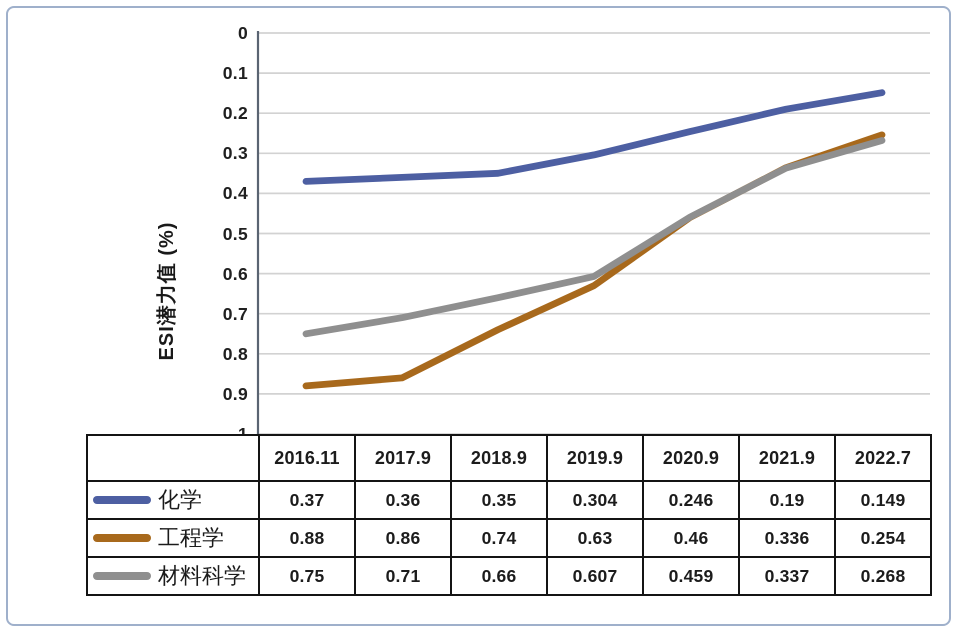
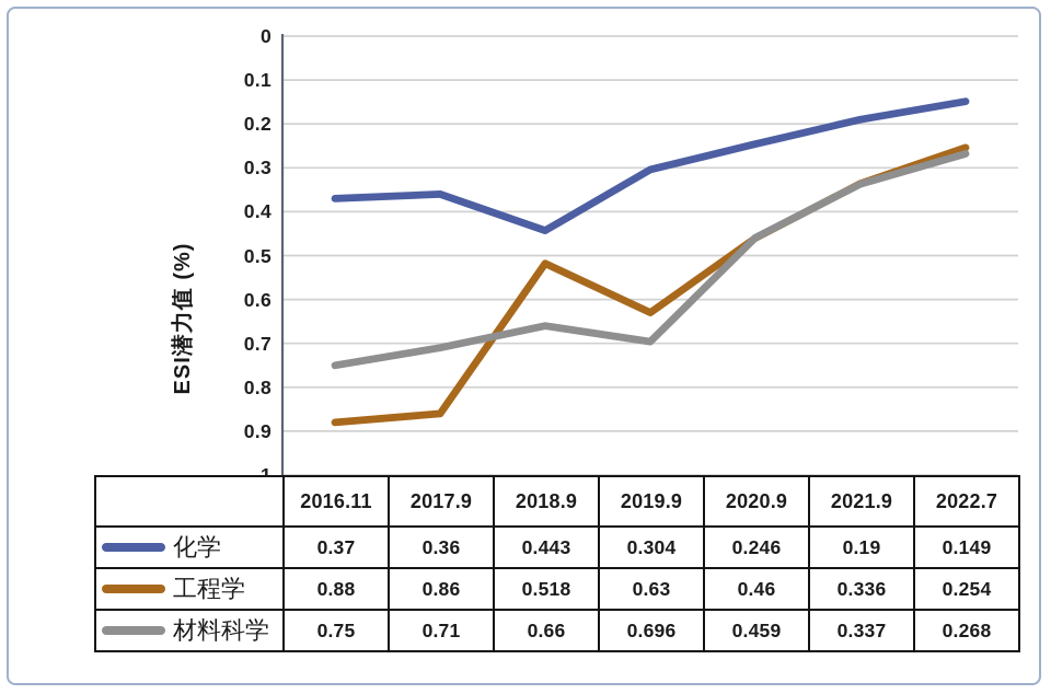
化学/2018.9: 0.35 -> 0.443
工程学/2018.9: 0.74 -> 0.518
材料科学/2019.9: 0.607 -> 0.696
